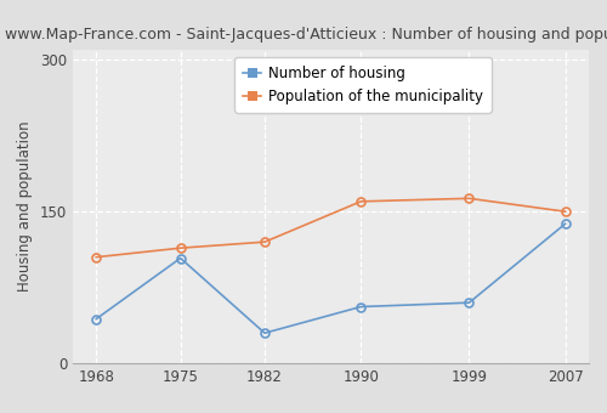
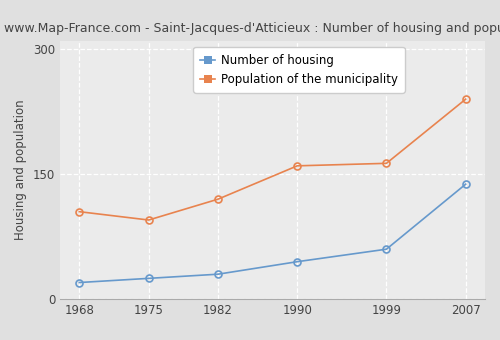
Number of housing/1968: 44 -> 20
Number of housing/1975: 104 -> 25
Population of the municipality/1975: 114 -> 95
Number of housing/1990: 56 -> 45
Population of the municipality/2007: 150 -> 240
